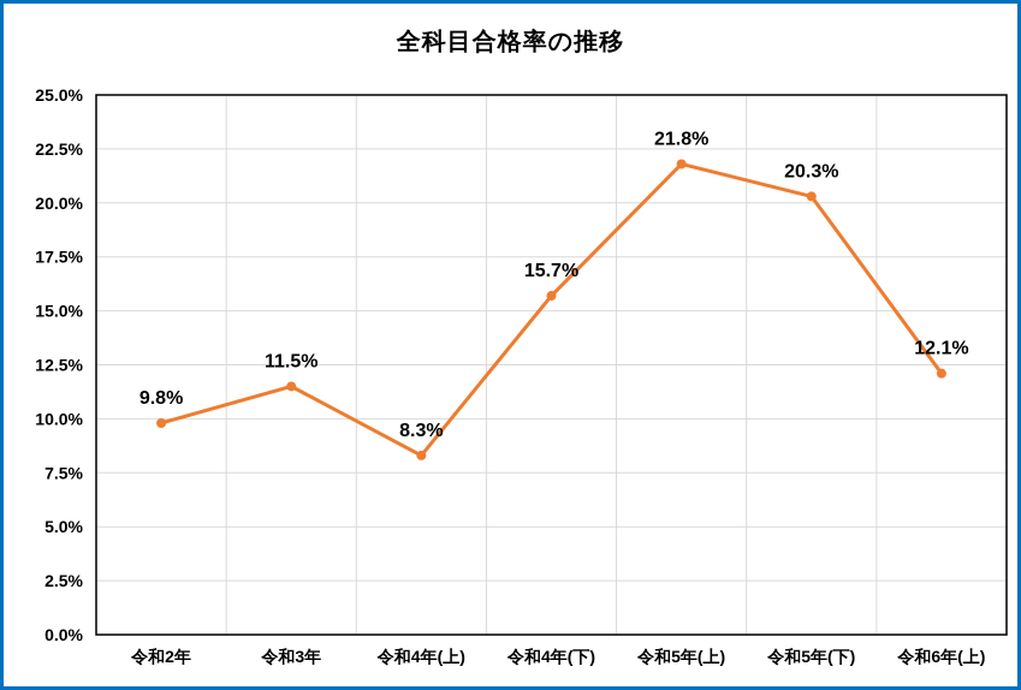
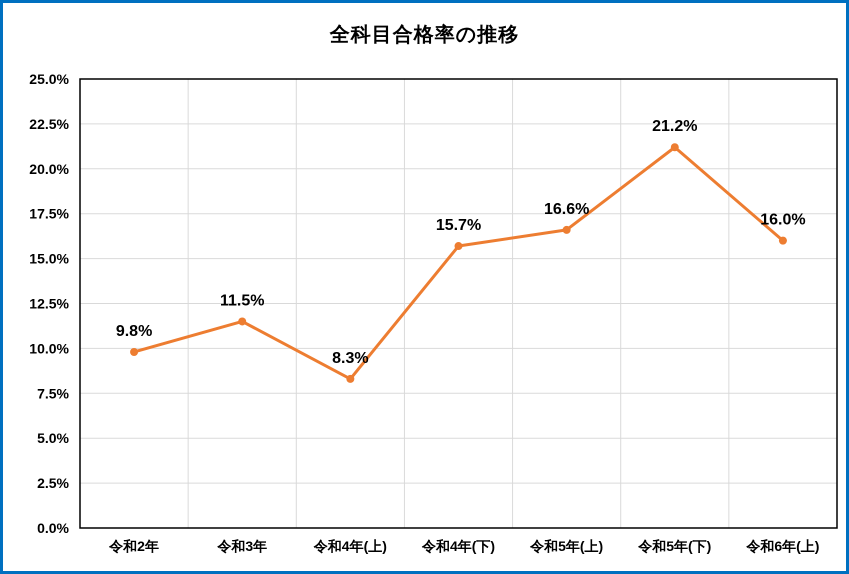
令和5年(上): 21.8% -> 16.6%
令和5年(下): 20.3% -> 21.2%
令和6年(上): 12.1% -> 16.0%
